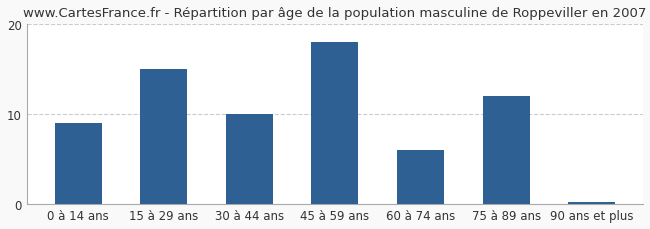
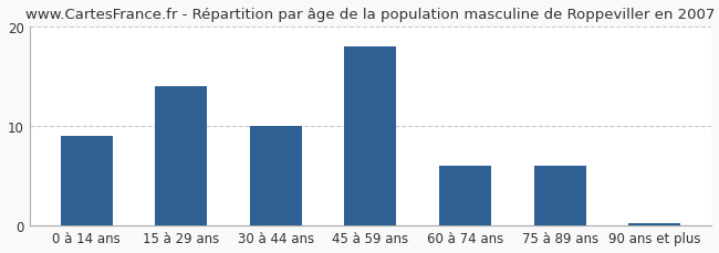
15 à 29 ans: 15.0 -> 14.0
75 à 89 ans: 12.0 -> 6.0
